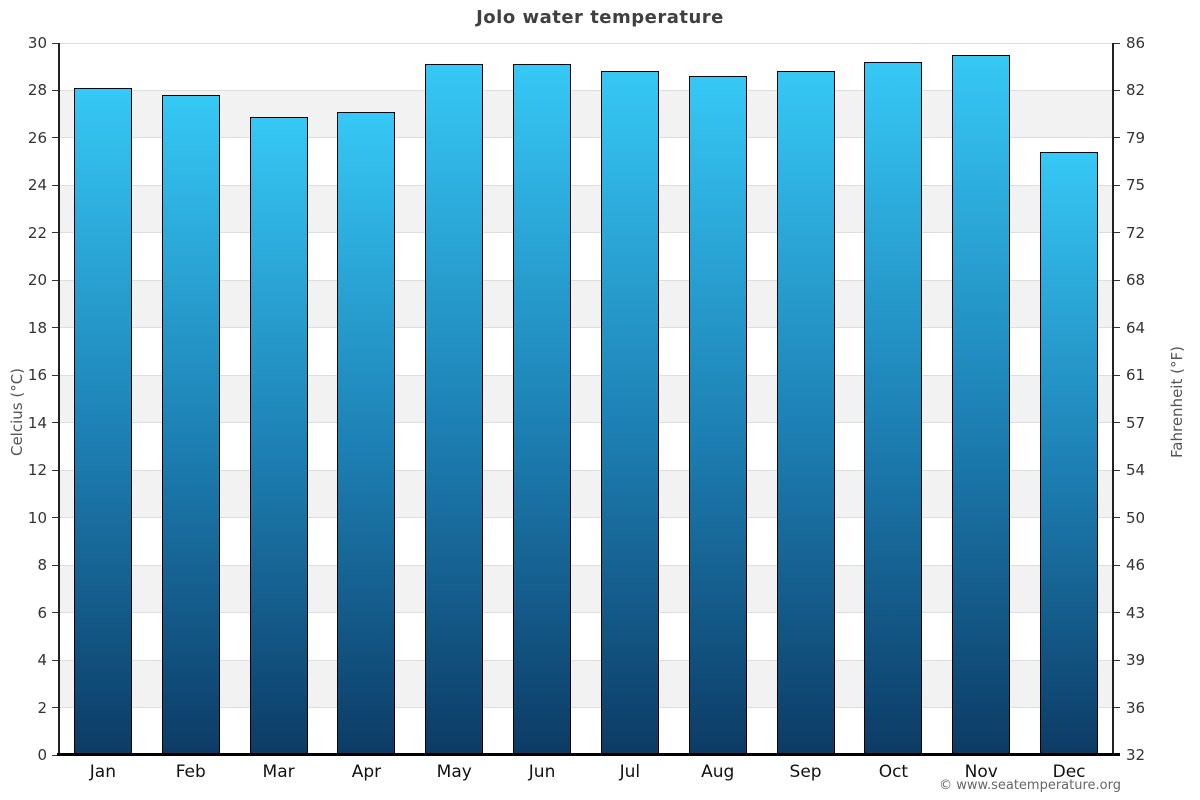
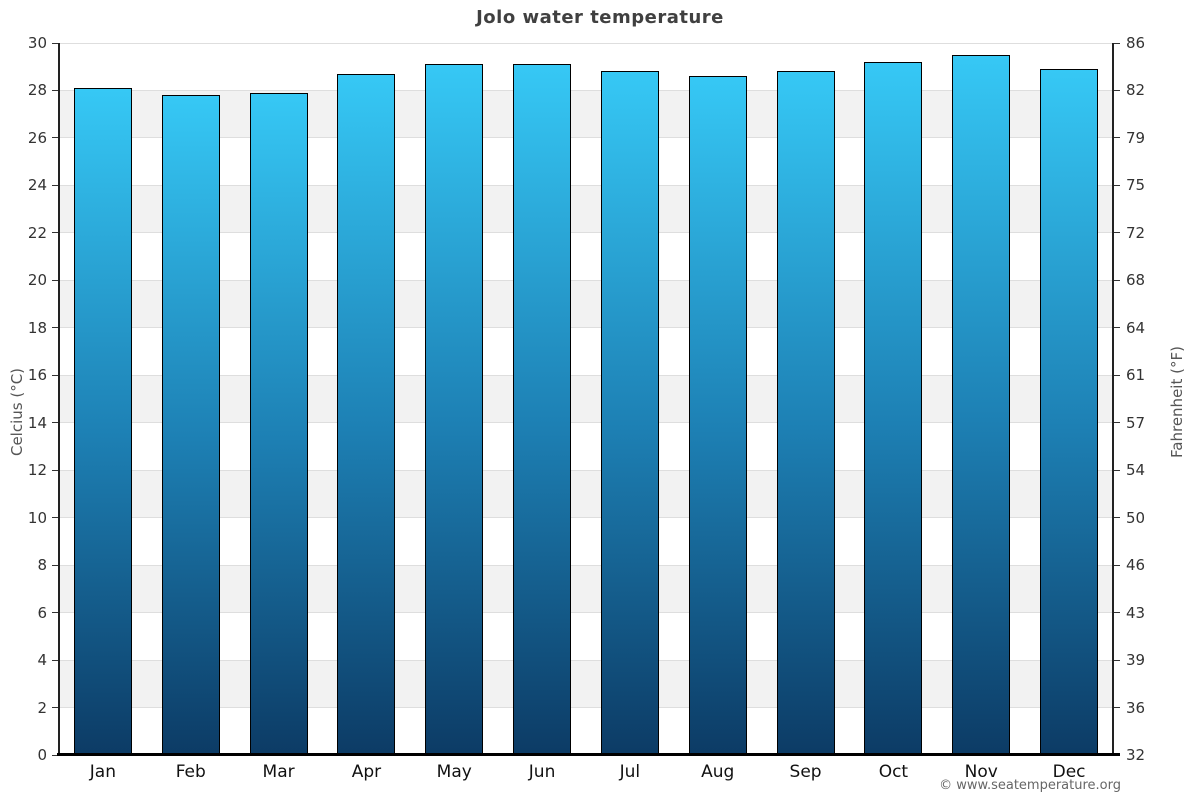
Mar: 26.9 -> 27.9
Apr: 27.1 -> 28.7
Dec: 25.4 -> 28.9
